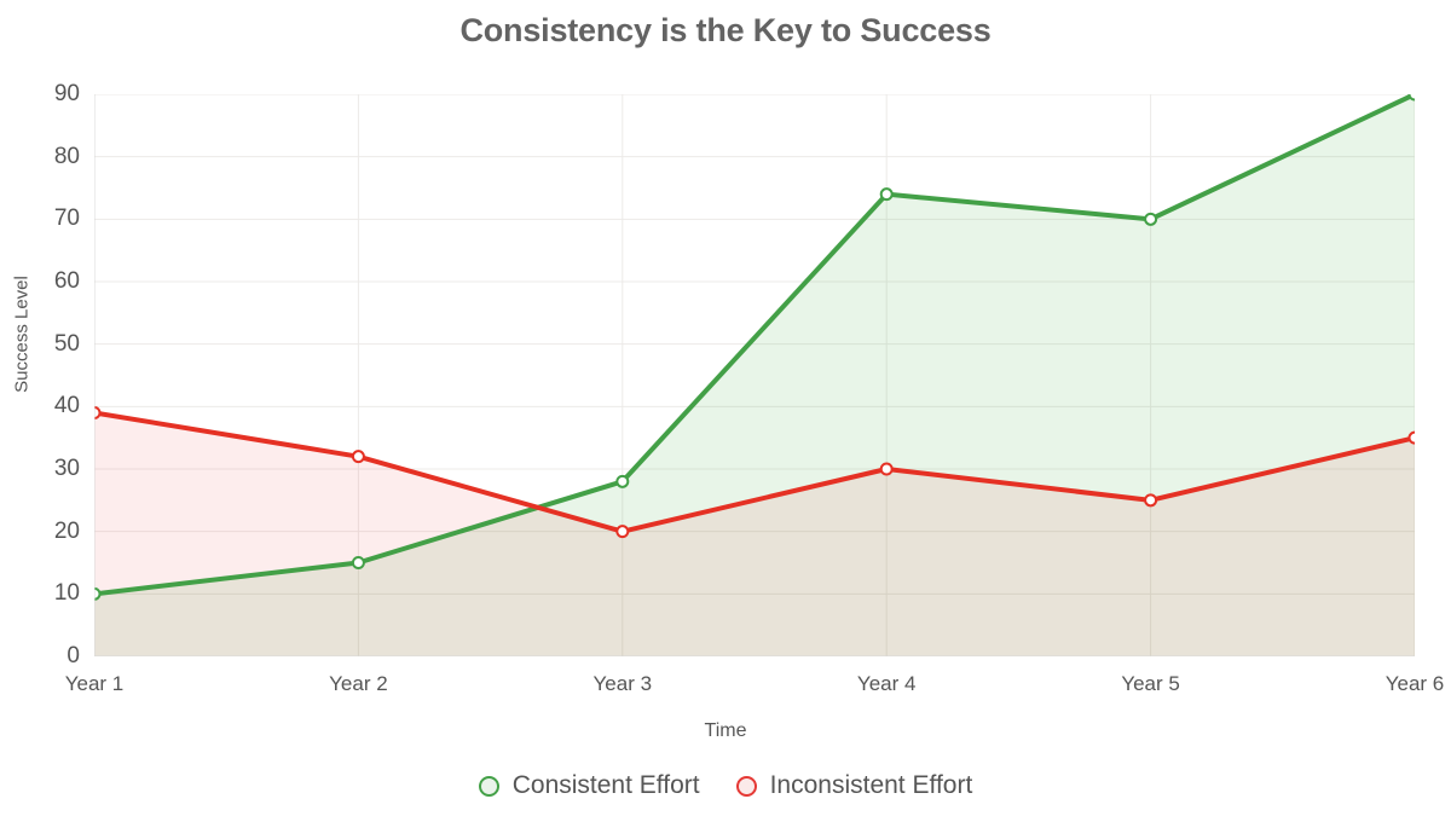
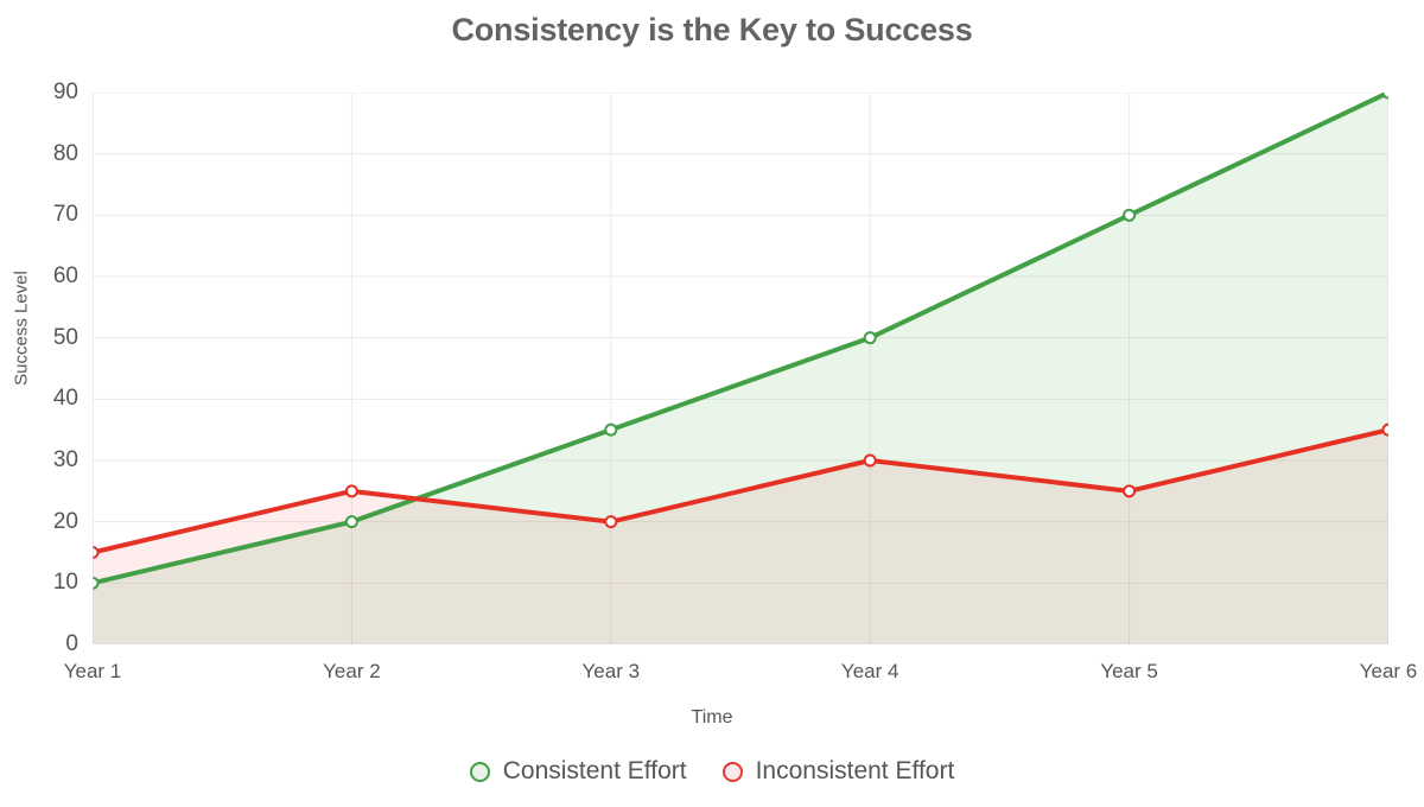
Inconsistent Effort/Year 1: 39 -> 15
Consistent Effort/Year 2: 15 -> 20
Inconsistent Effort/Year 2: 32 -> 25
Consistent Effort/Year 3: 28 -> 35
Consistent Effort/Year 4: 74 -> 50
